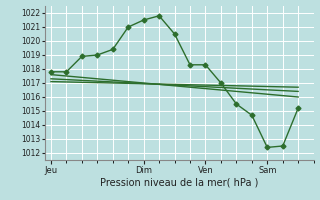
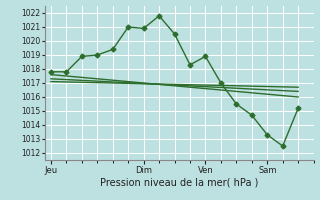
Dim: 1021.5 -> 1020.9
Ven: 1018.3 -> 1018.9
Sam: 1012.4 -> 1013.3
